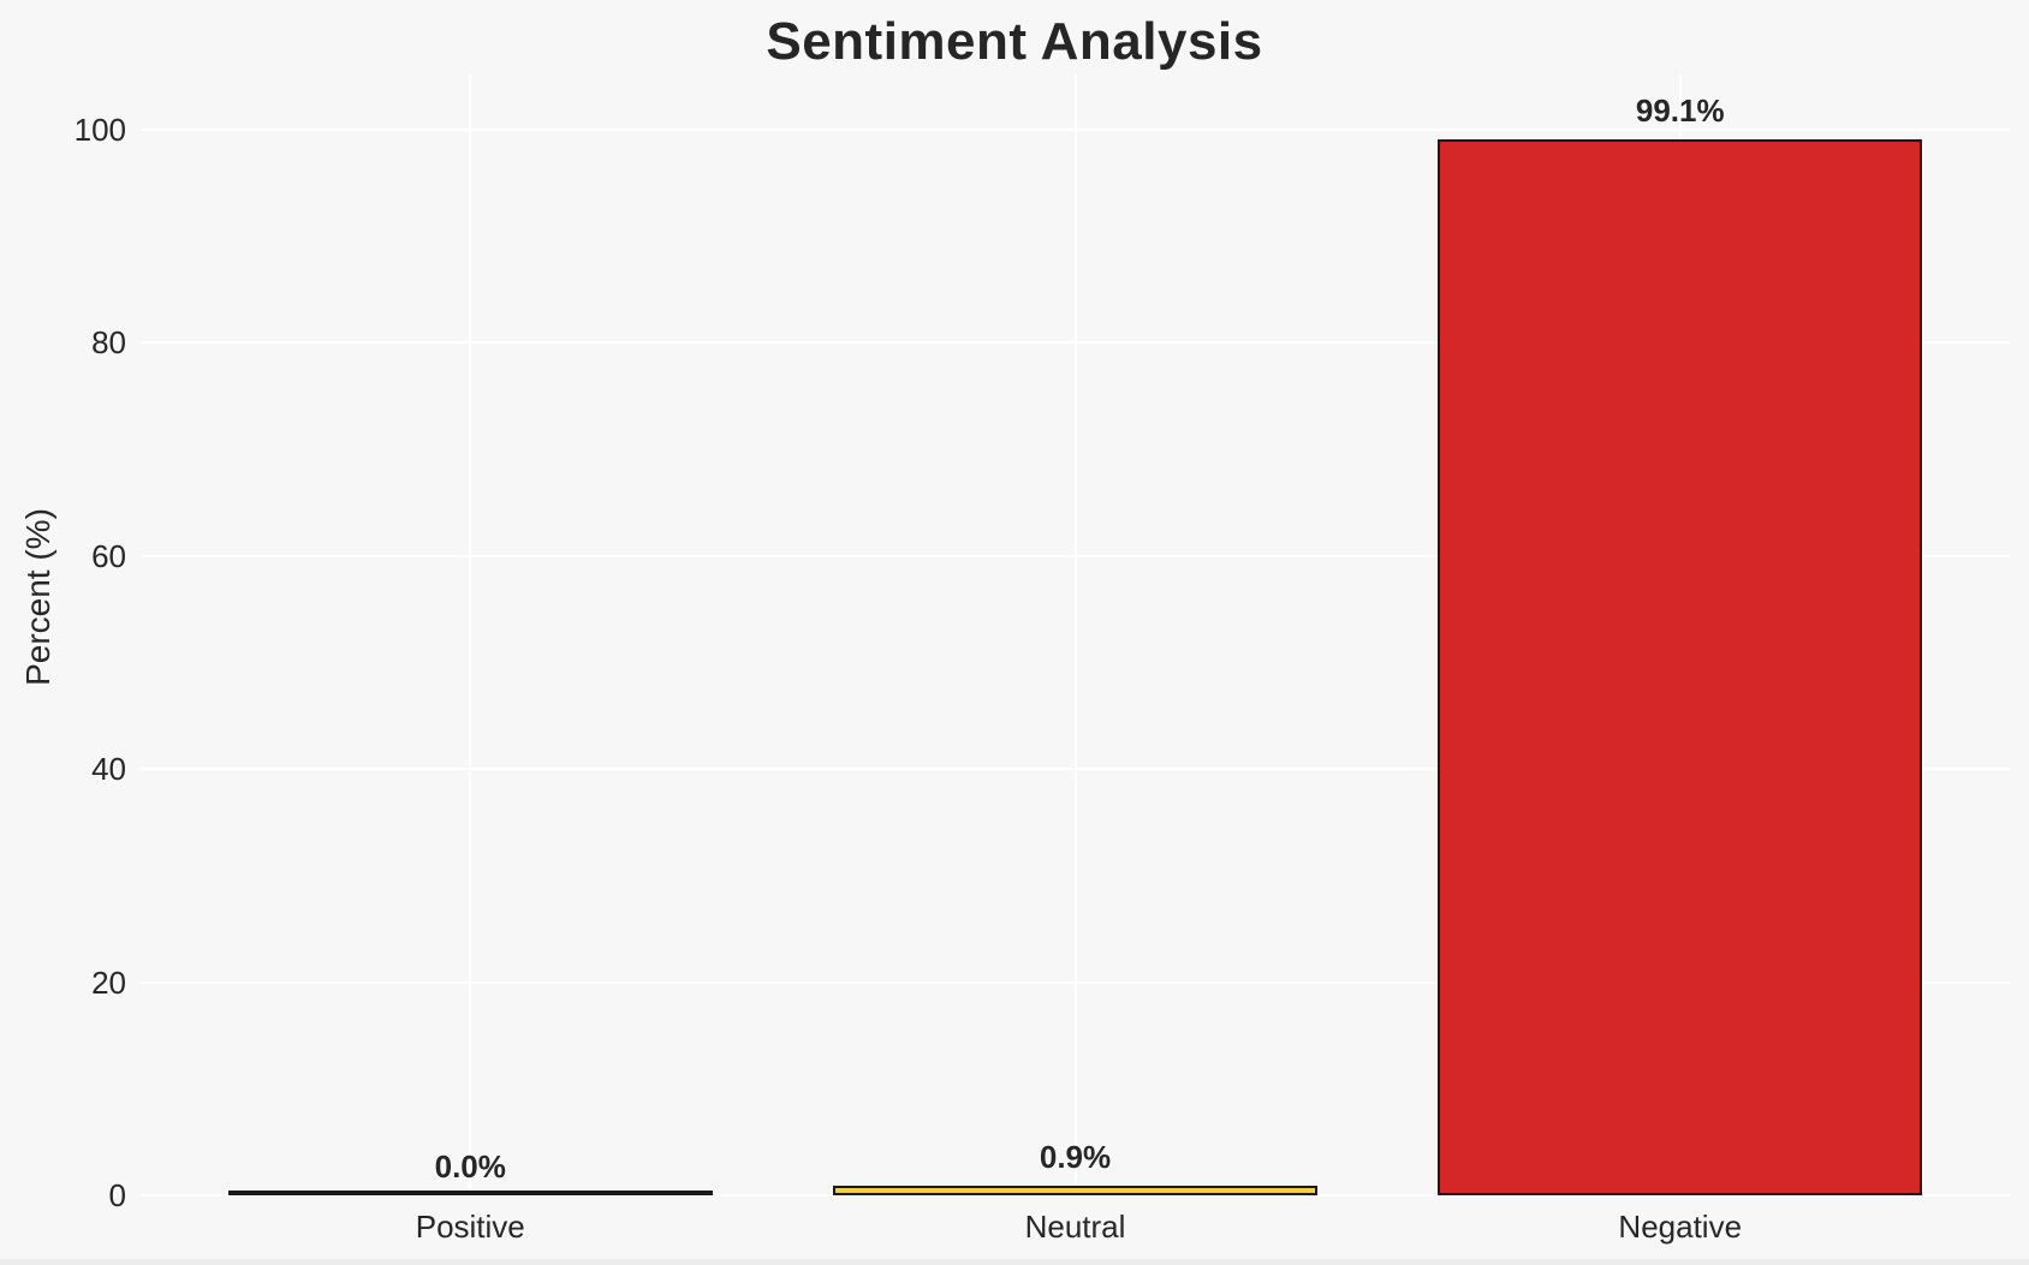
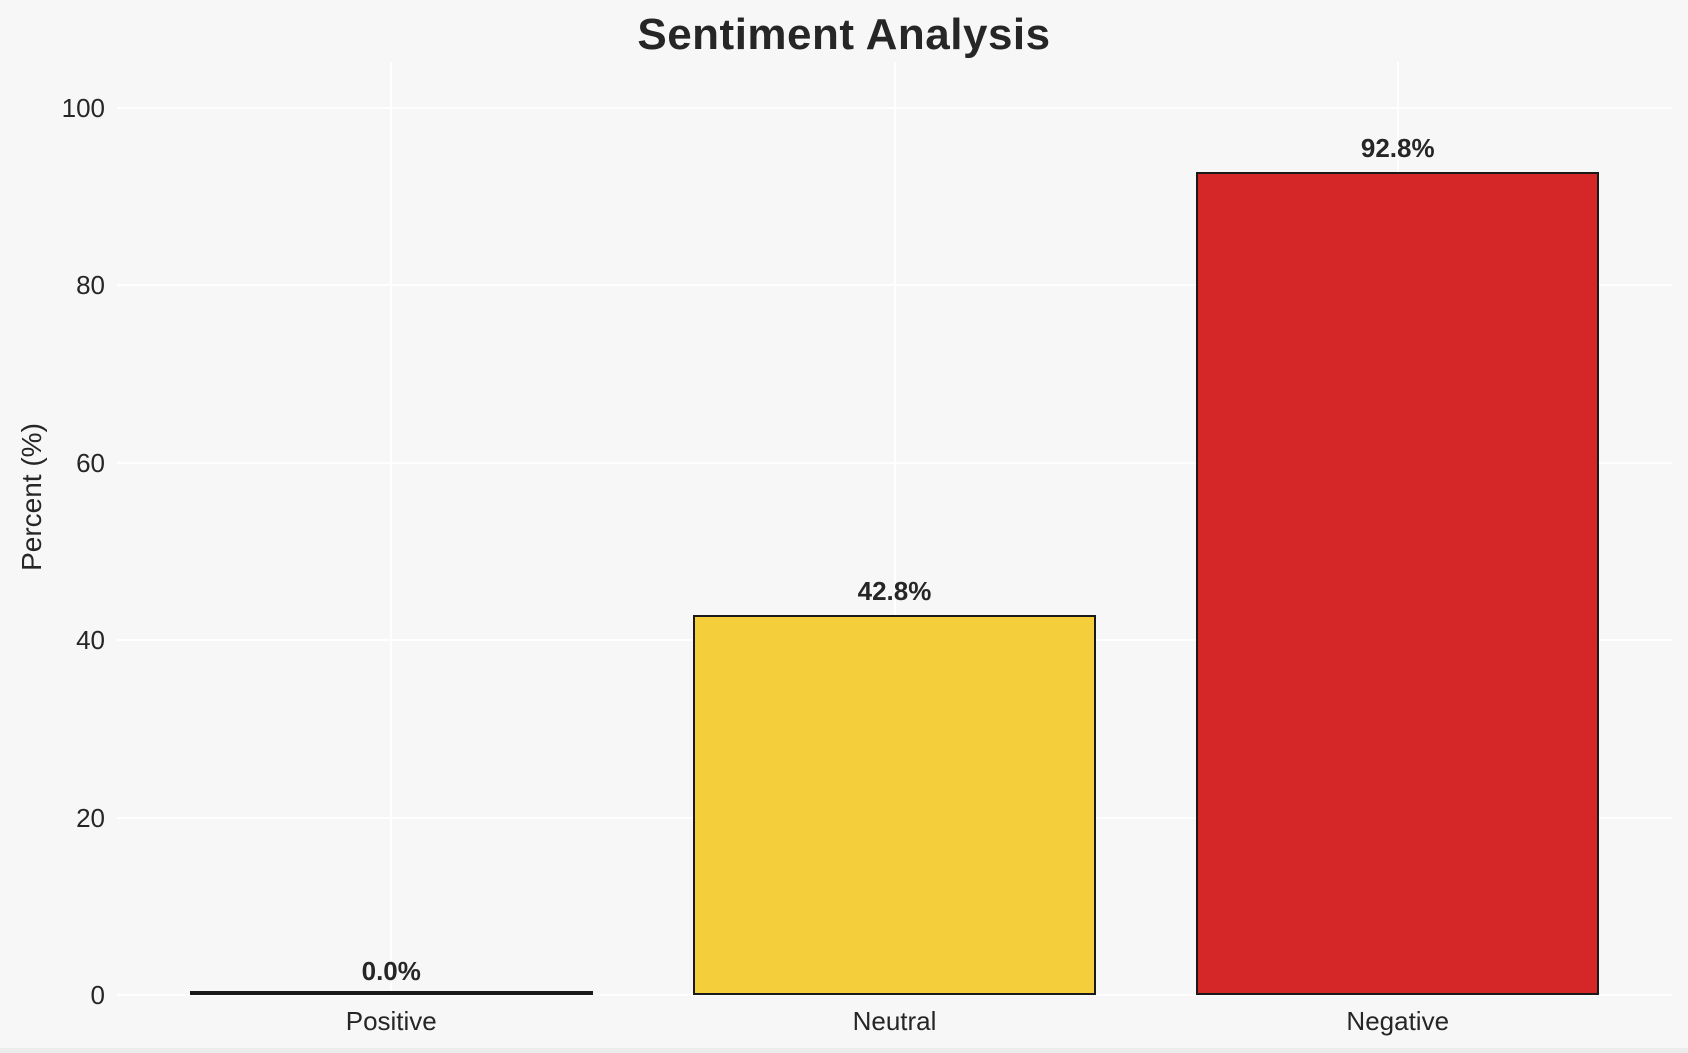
Neutral: 0.9% -> 42.8%
Negative: 99.1% -> 92.8%
